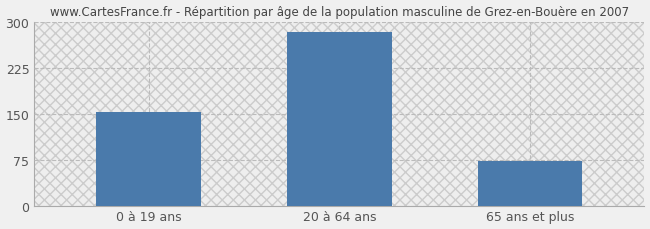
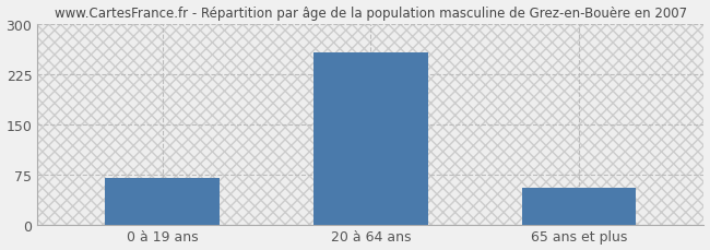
0 à 19 ans: 153 -> 70
20 à 64 ans: 283 -> 256
65 ans et plus: 72 -> 54
